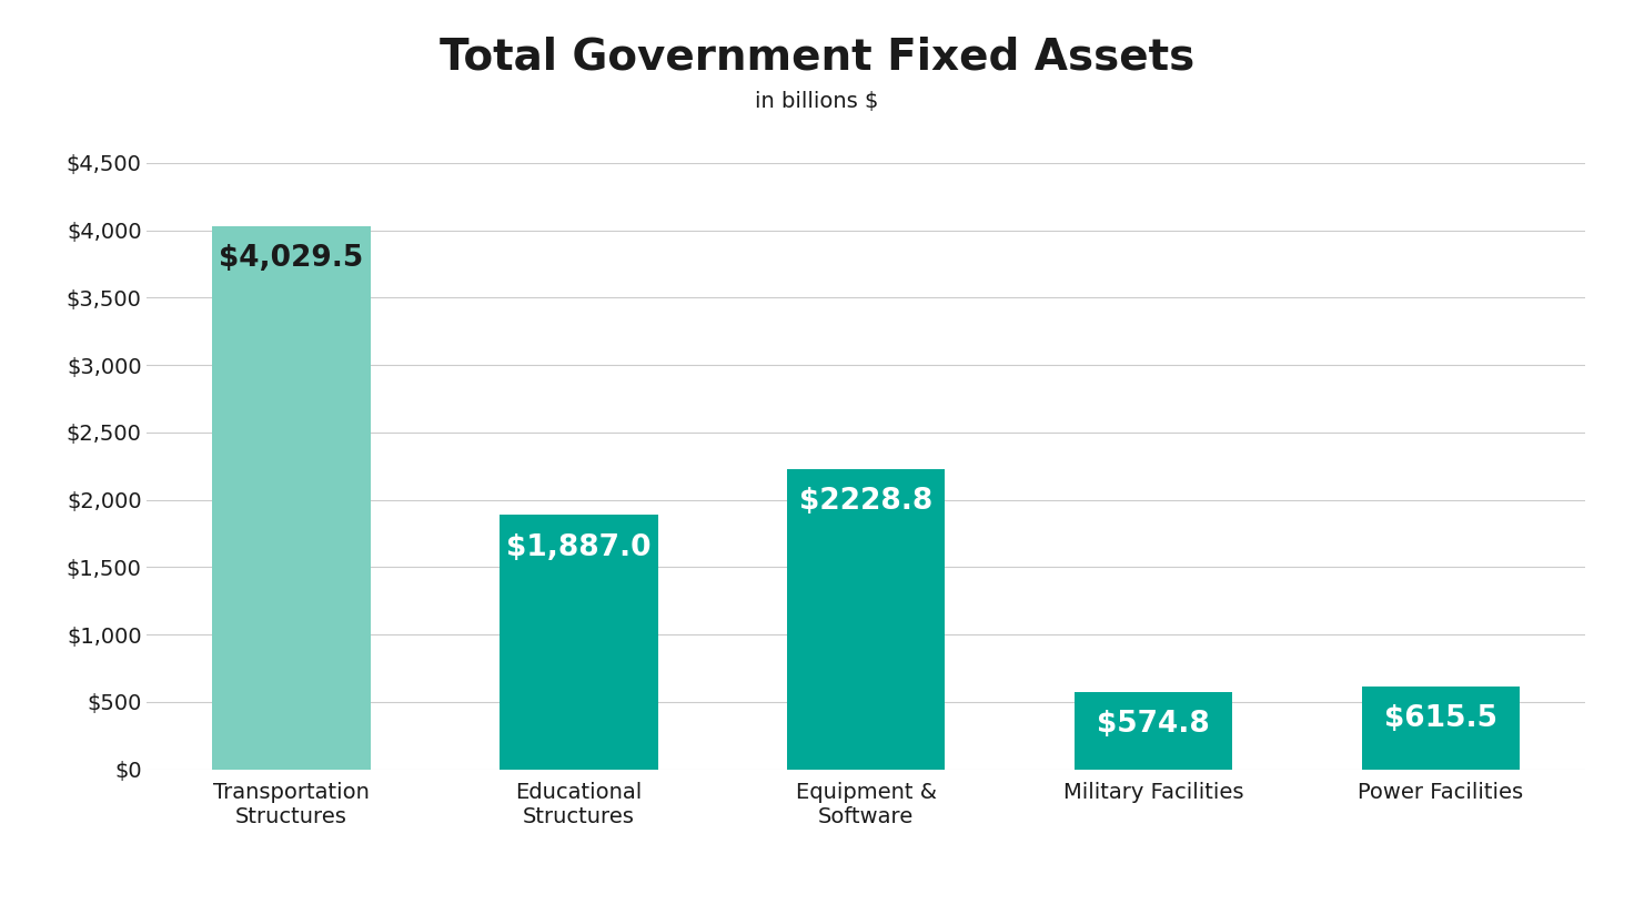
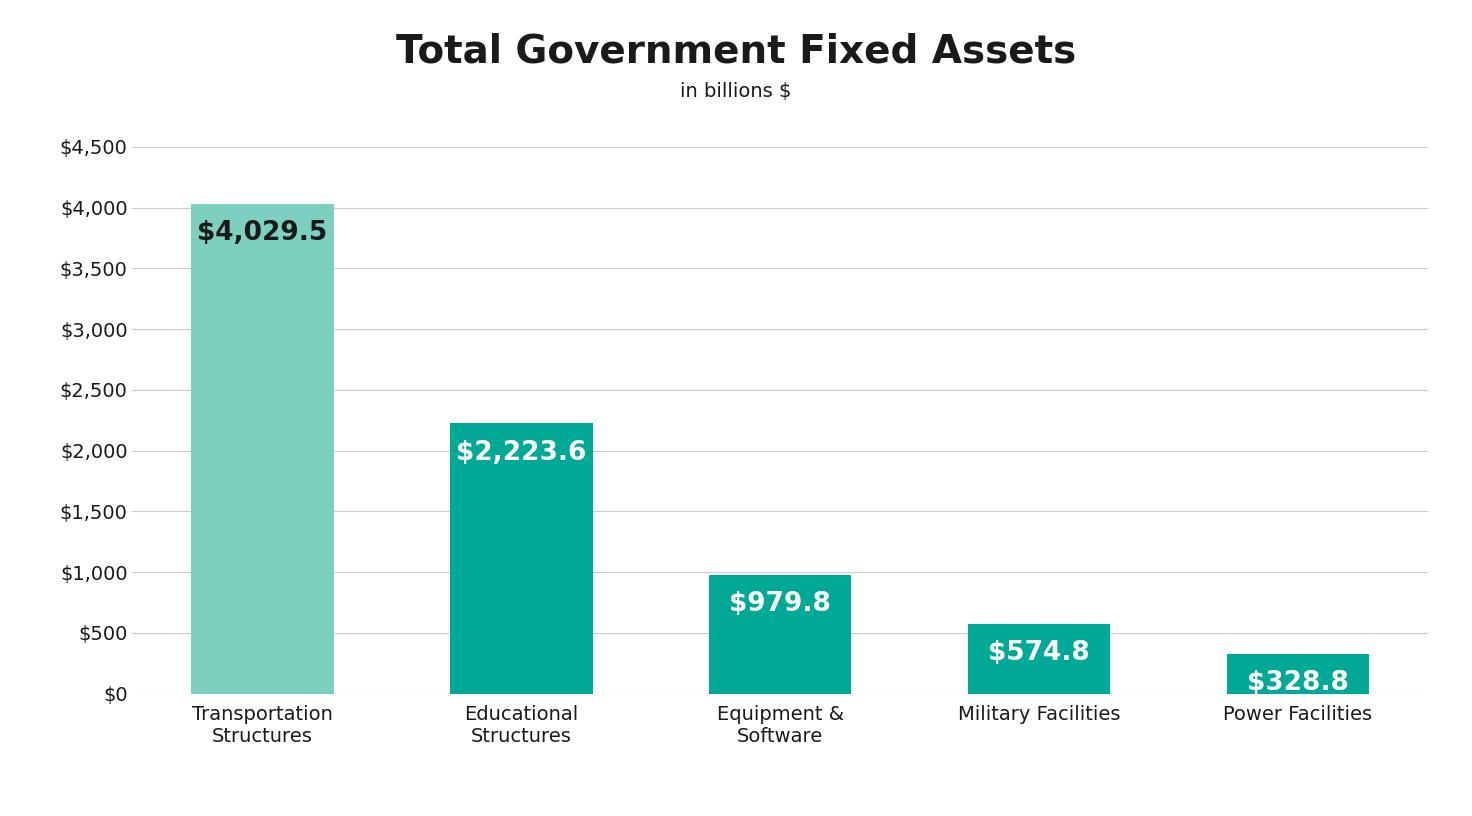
Educational Structures: $1,887.0 -> $2,223.6
Equipment & Software: $2228.8 -> $979.8
Power Facilities: $615.5 -> $328.8
